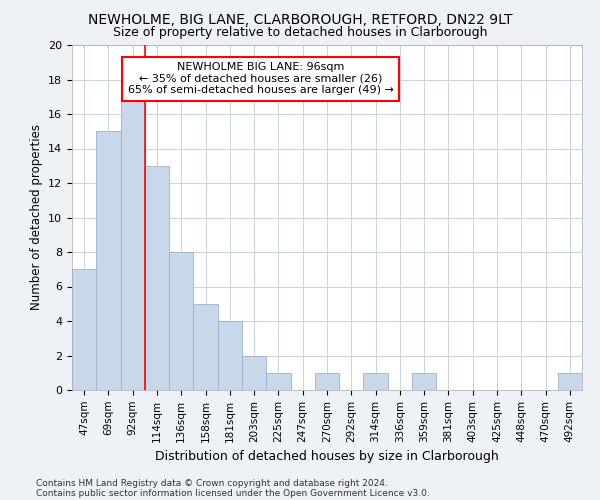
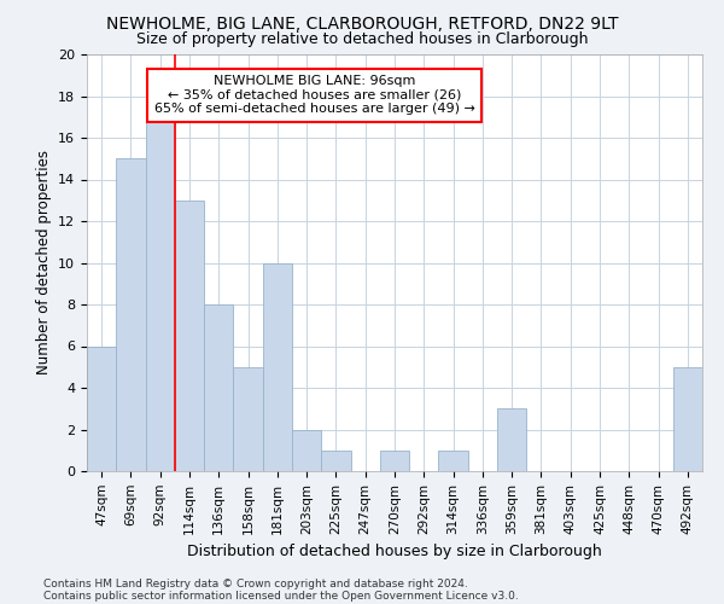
47sqm: 7 -> 6
181sqm: 4 -> 10
359sqm: 1 -> 3
492sqm: 1 -> 5
